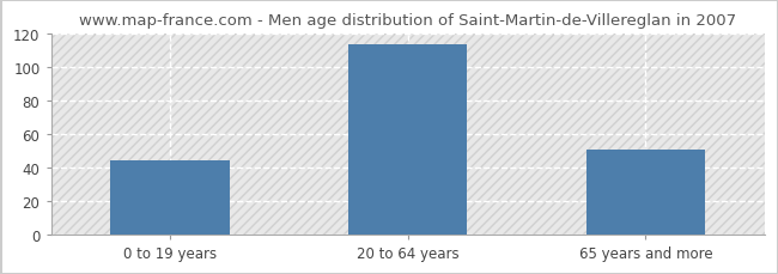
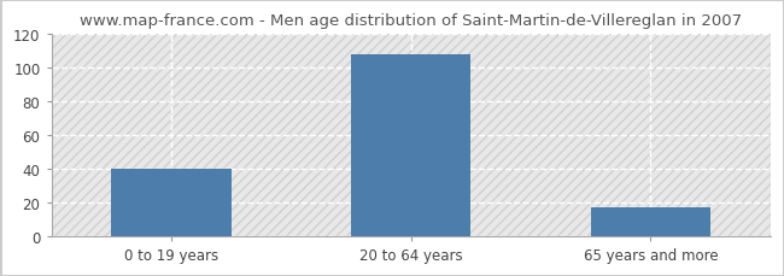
0 to 19 years: 44 -> 40
20 to 64 years: 114 -> 108
65 years and more: 51 -> 17
